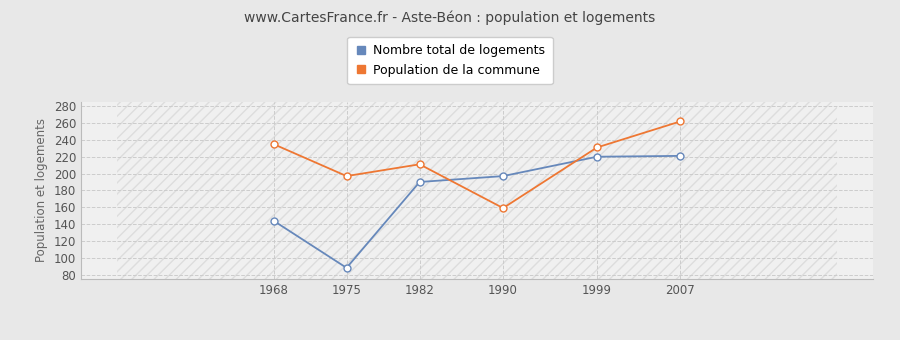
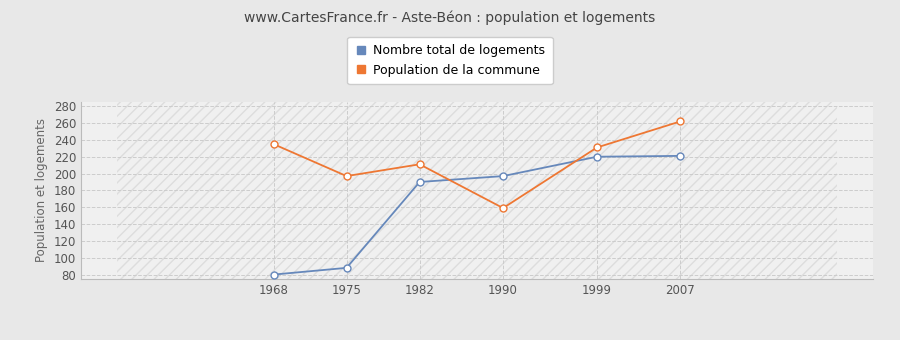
Nombre total de logements/1968: 144 -> 80
